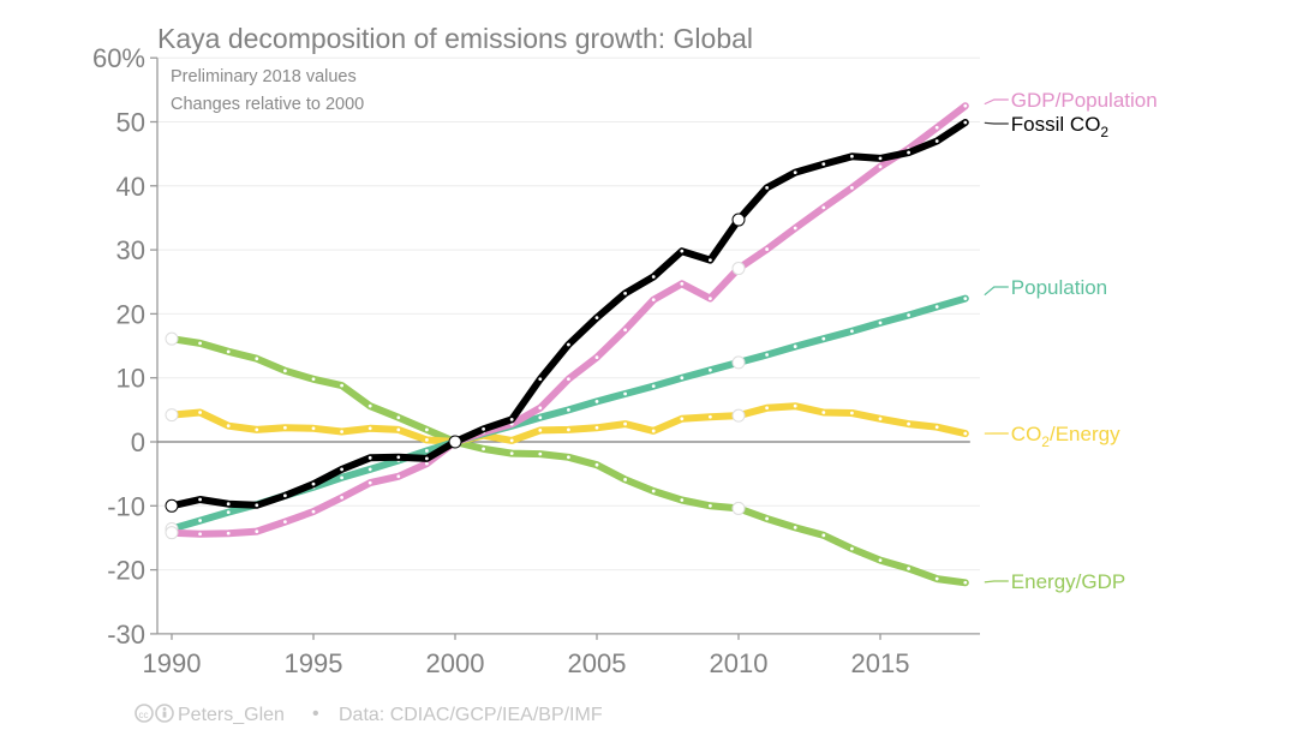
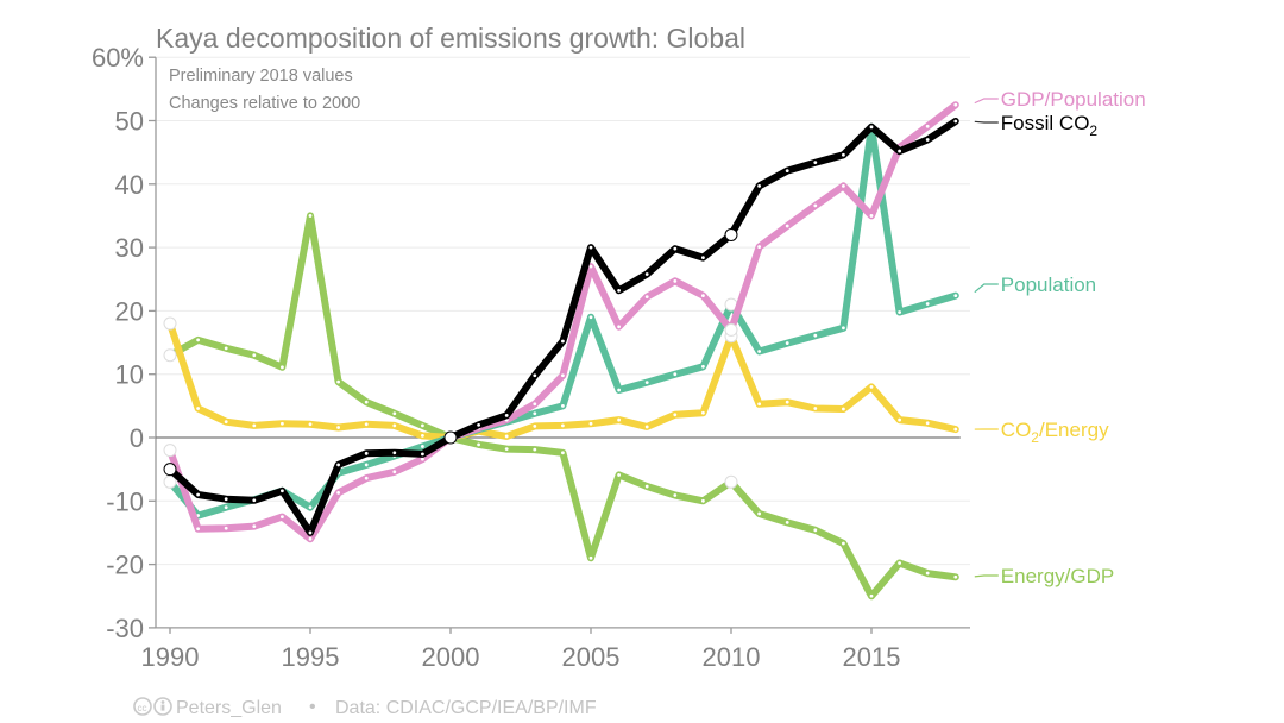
Energy/GDP/1990: 16% -> 13%
CO2/Energy/1990: 4% -> 18%
Population/1990: -14% -> -7%
GDP/Population/1990: -14% -> -2%
Fossil CO2/1990: -10% -> -5%
Energy/GDP/1995: 10% -> 35%
Population/1995: -7% -> -11%
GDP/Population/1995: -11% -> -16%
Fossil CO2/1995: -7% -> -15%
Energy/GDP/2005: -4% -> -19%
Population/2005: 6% -> 19%
GDP/Population/2005: 13% -> 27%
Fossil CO2/2005: 19% -> 30%
Energy/GDP/2010: -10% -> -7%
CO2/Energy/2010: 4% -> 16%
Population/2010: 12% -> 21%
GDP/Population/2010: 27% -> 17%
Fossil CO2/2010: 35% -> 32%
Energy/GDP/2015: -18% -> -25%
CO2/Energy/2015: 4% -> 8%
Population/2015: 19% -> 49%
GDP/Population/2015: 43% -> 35%
Fossil CO2/2015: 44% -> 49%
